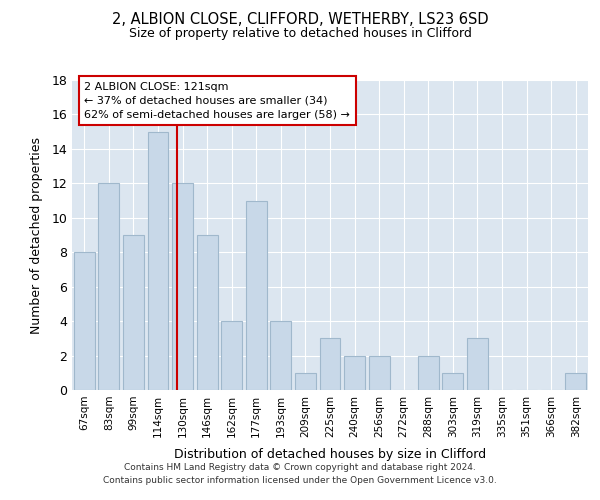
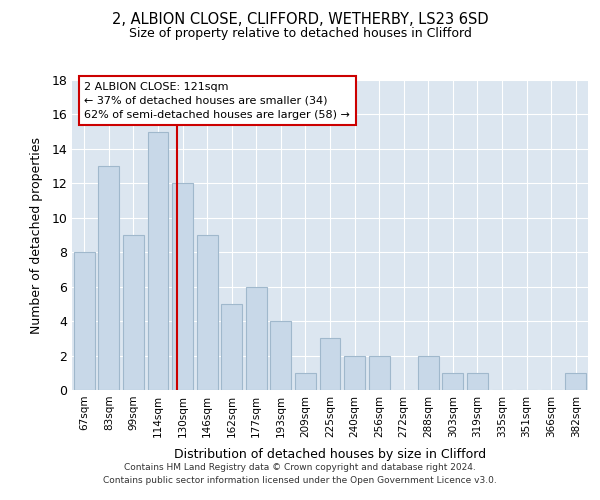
83sqm: 12 -> 13
162sqm: 4 -> 5
177sqm: 11 -> 6
319sqm: 3 -> 1
